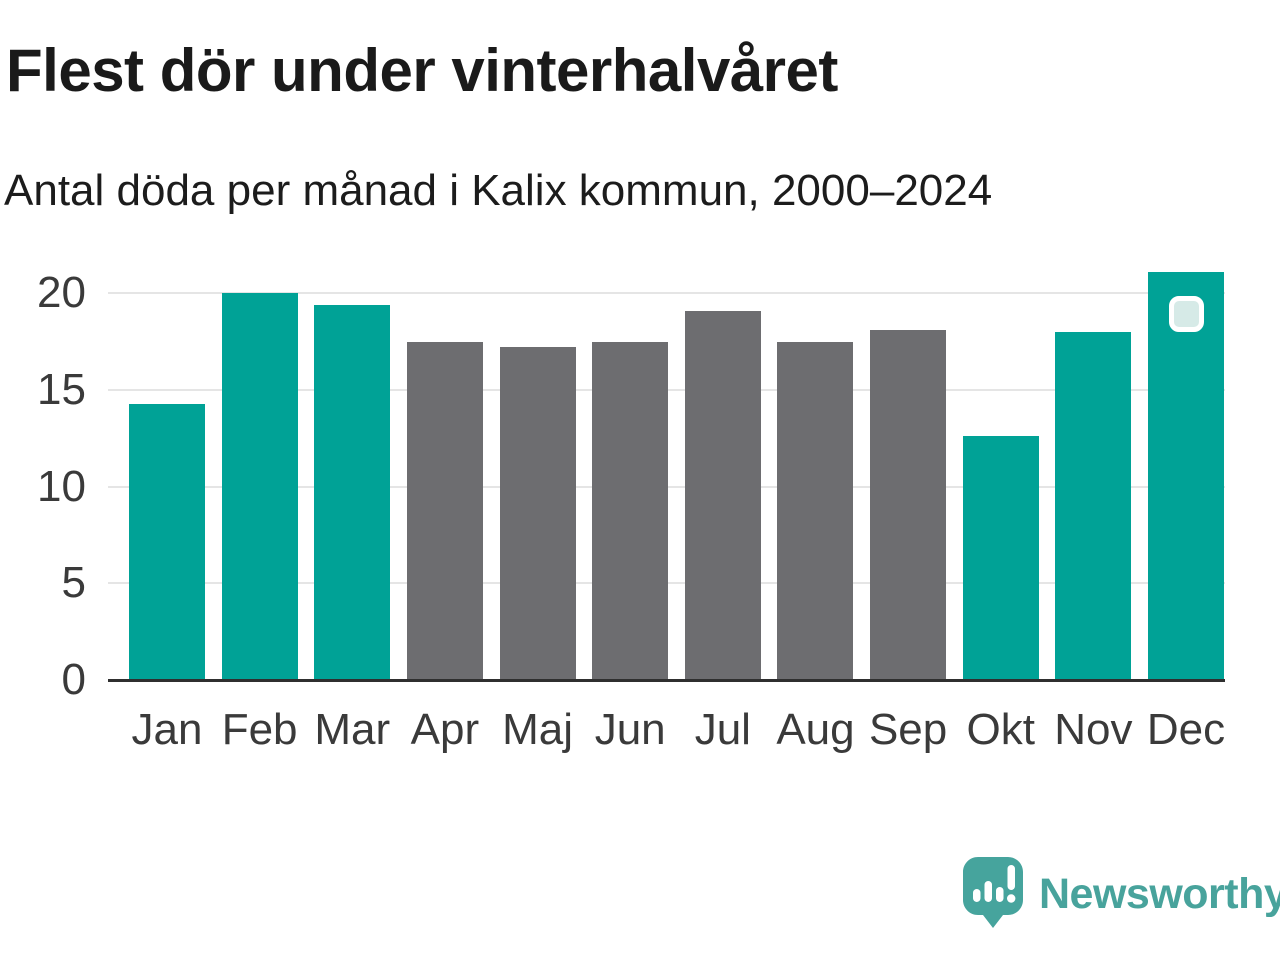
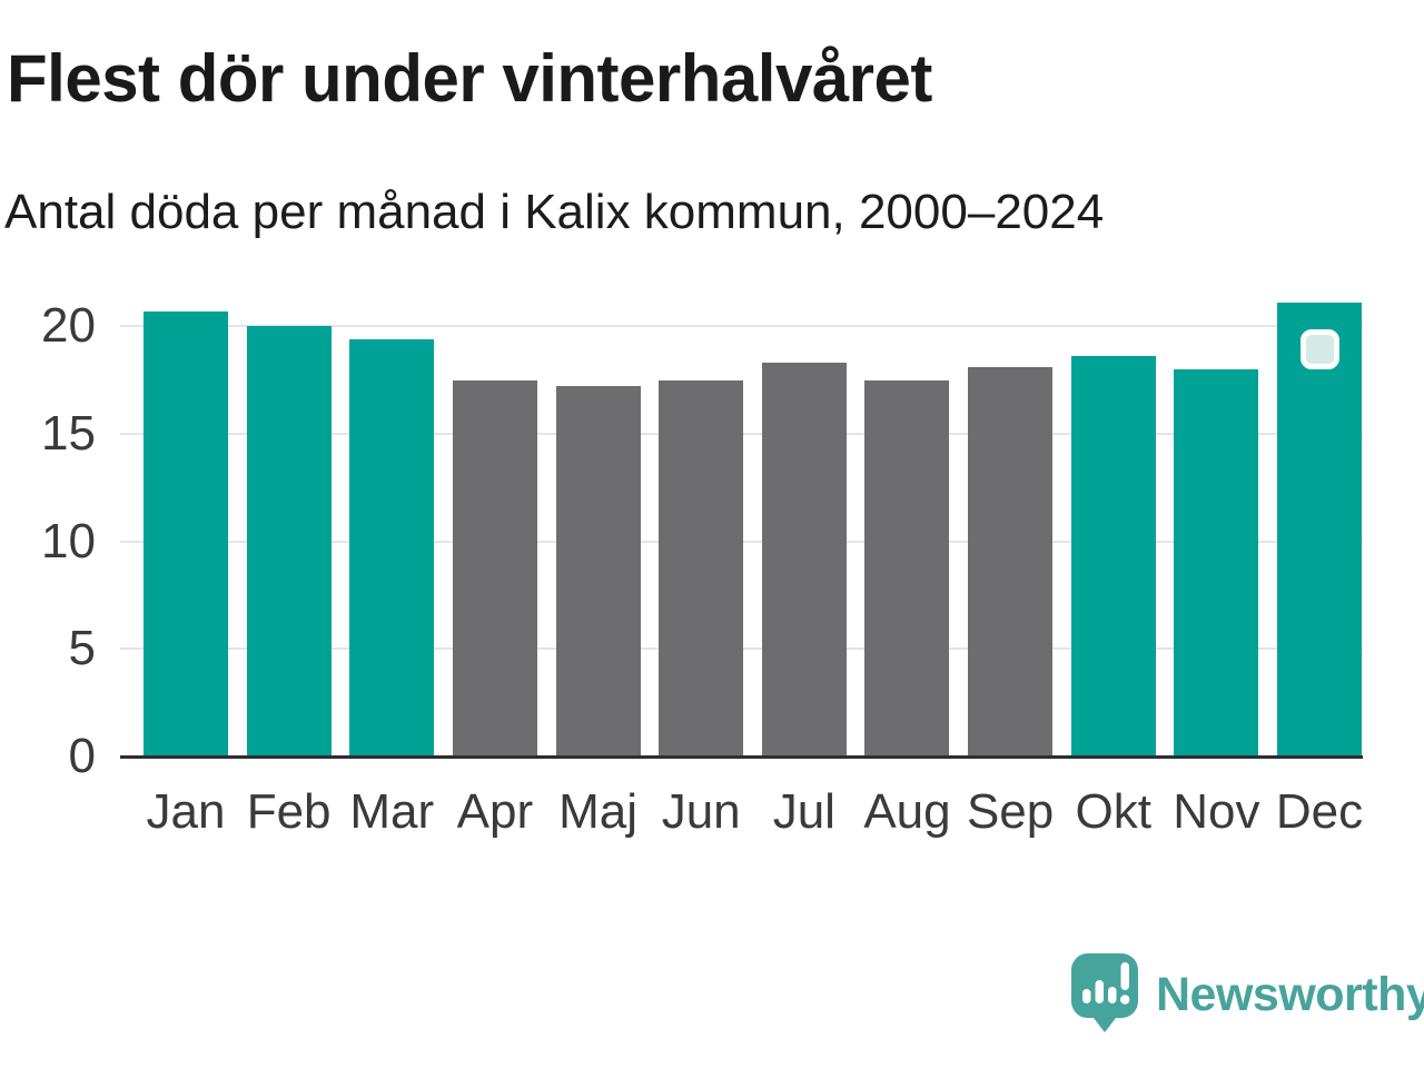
Jan: 14.3 -> 20.7
Jul: 19.1 -> 18.3
Okt: 12.6 -> 18.6
